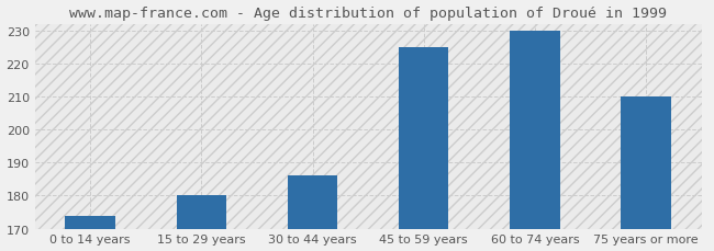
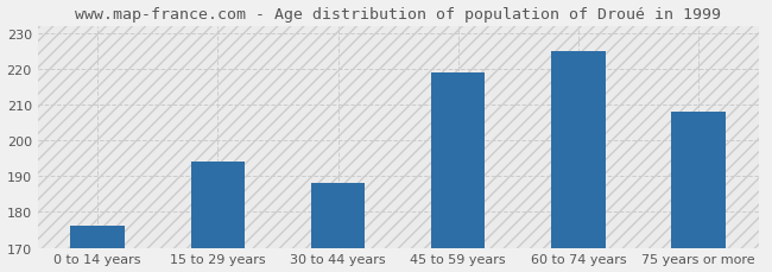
0 to 14 years: 174 -> 176
15 to 29 years: 180 -> 194
30 to 44 years: 186 -> 188
45 to 59 years: 225 -> 219
60 to 74 years: 230 -> 225
75 years or more: 210 -> 208
